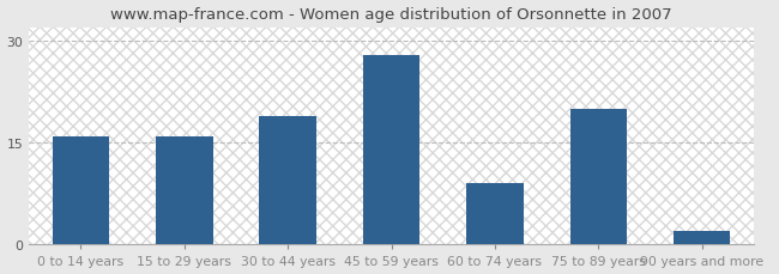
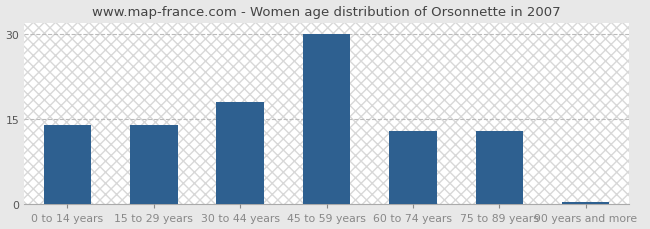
0 to 14 years: 16.0 -> 14.0
15 to 29 years: 16.0 -> 14.0
30 to 44 years: 19.0 -> 18.0
45 to 59 years: 28.0 -> 30.0
60 to 74 years: 9.0 -> 13.0
75 to 89 years: 20.0 -> 13.0
90 years and more: 2.0 -> 0.5
